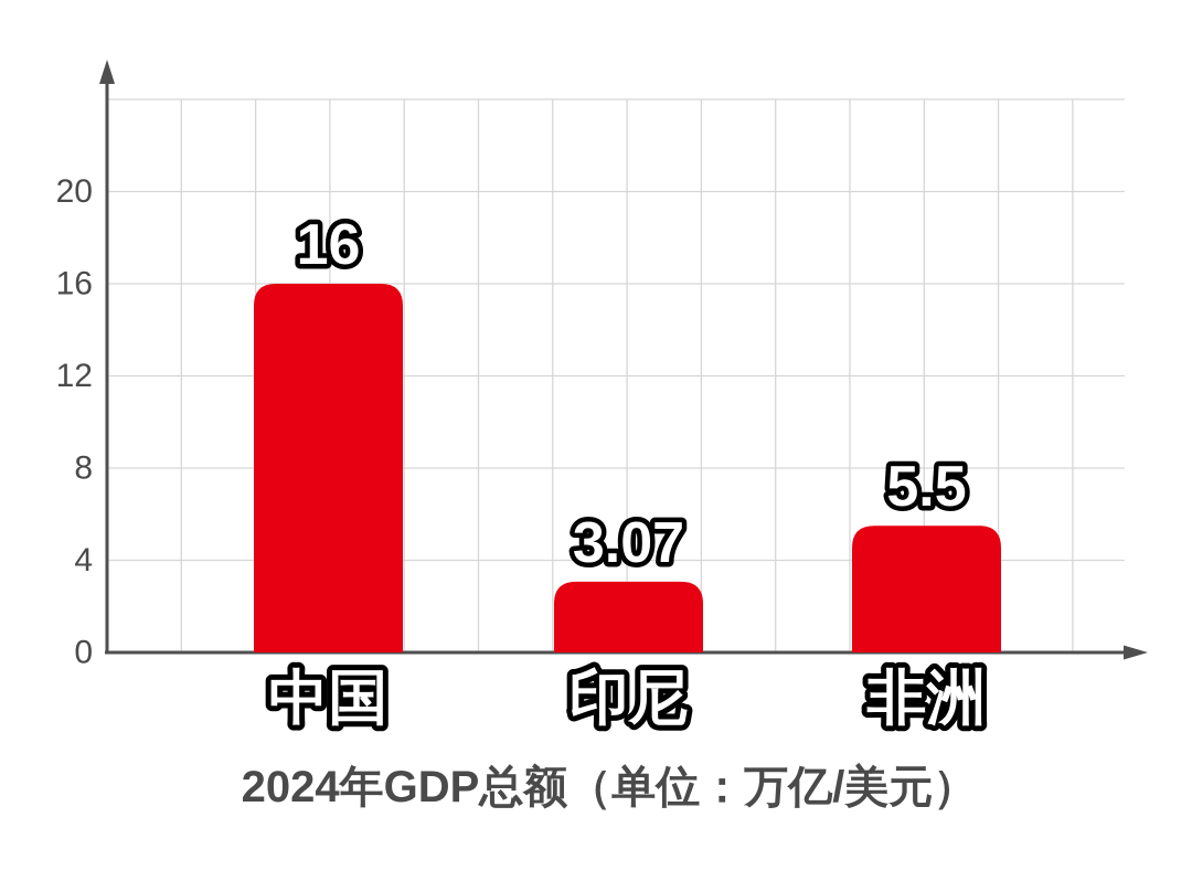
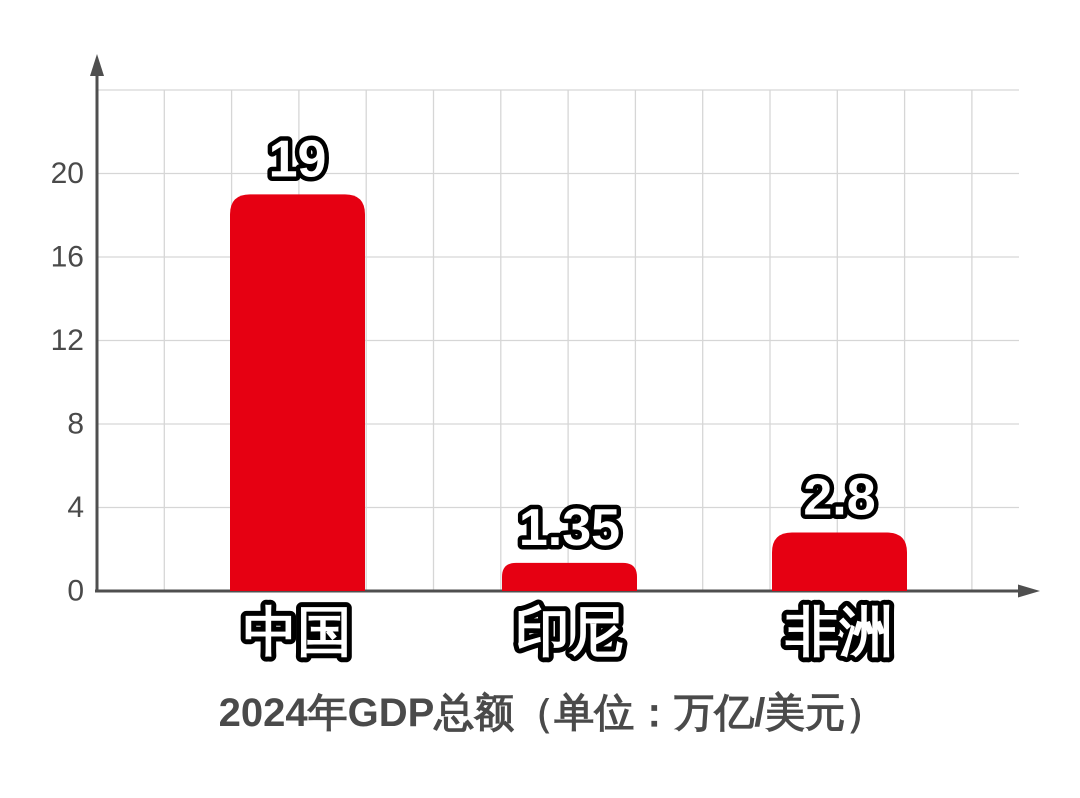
中国: 16 -> 19
印尼: 3.07 -> 1.35
非洲: 5.5 -> 2.8
